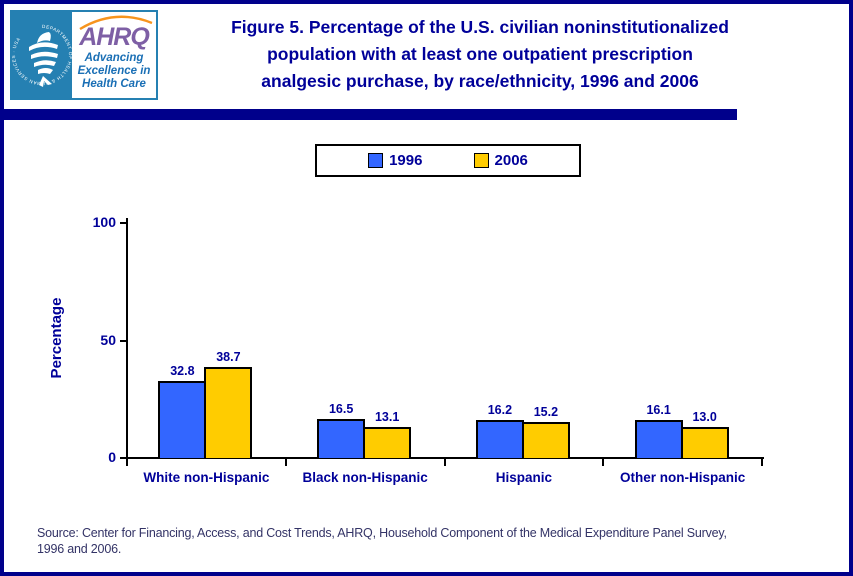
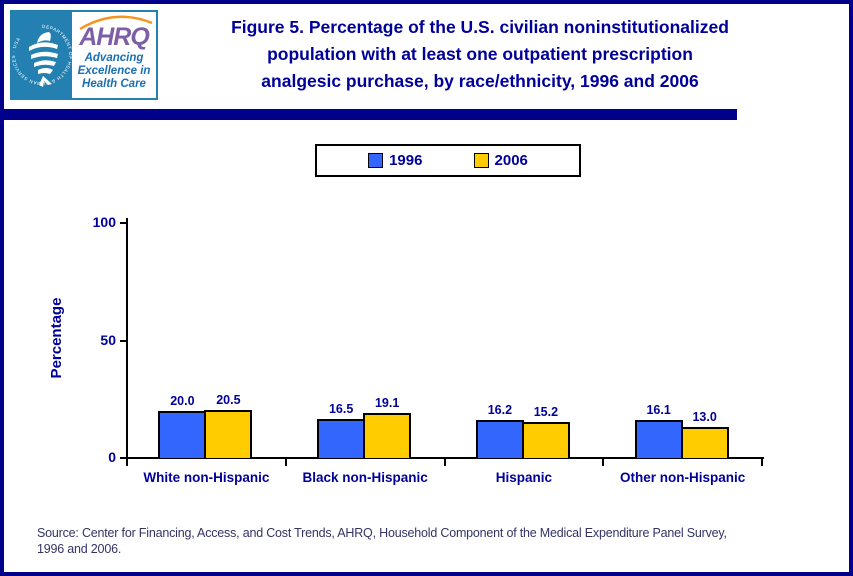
1996/White non-Hispanic: 32.8 -> 20.0
2006/White non-Hispanic: 38.7 -> 20.5
2006/Black non-Hispanic: 13.1 -> 19.1
